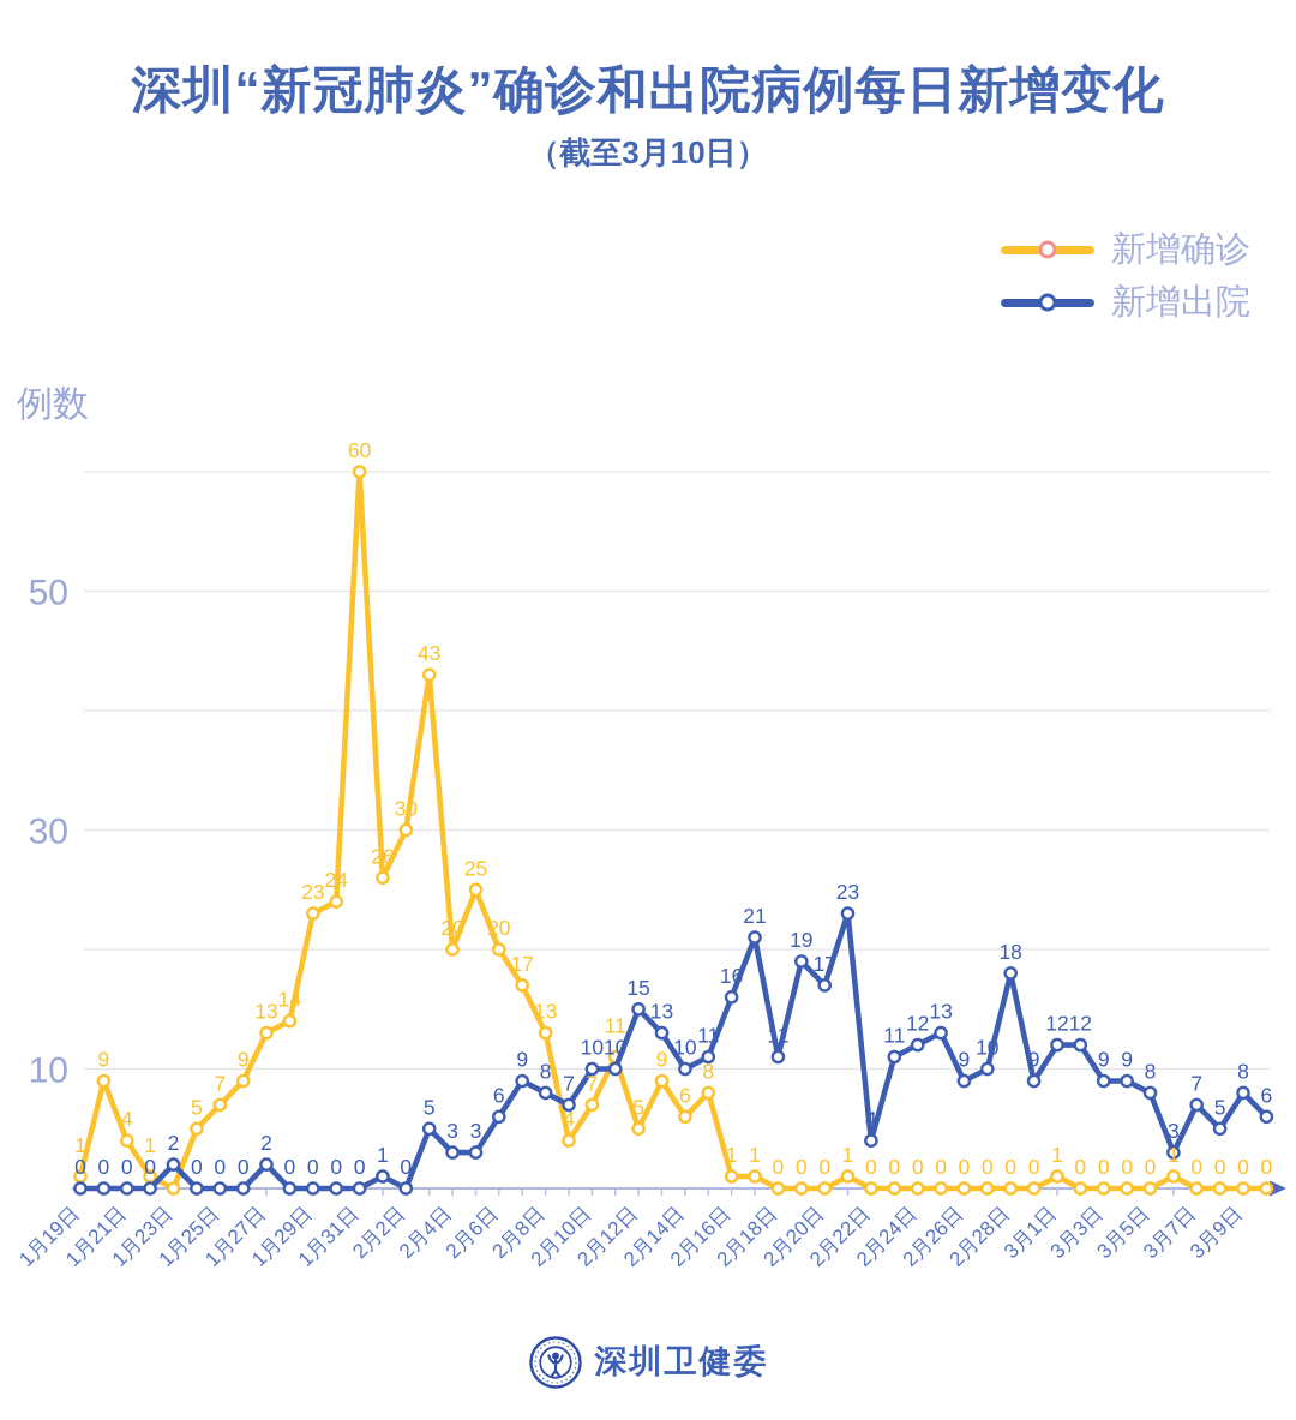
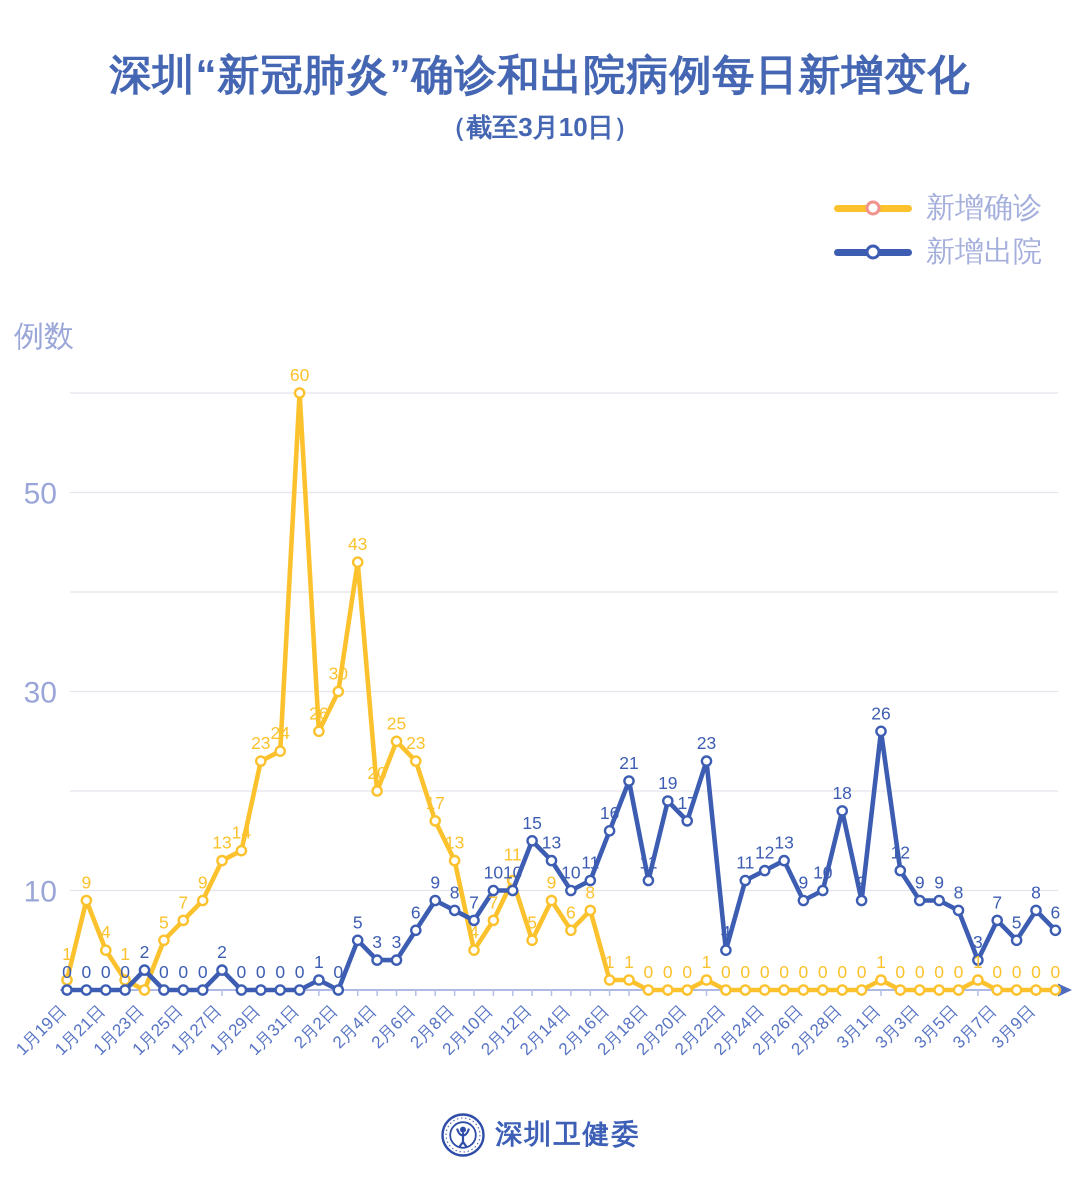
新增确诊/2月6日: 20 -> 23
新增出院/3月1日: 12 -> 26
